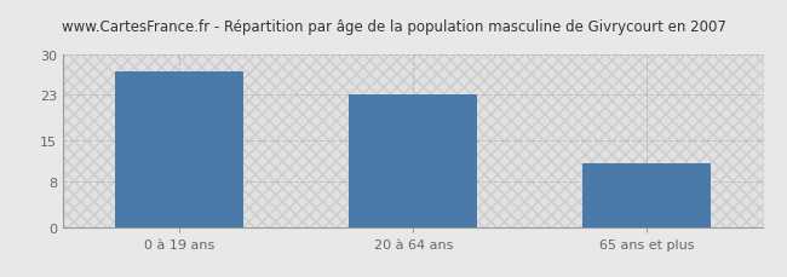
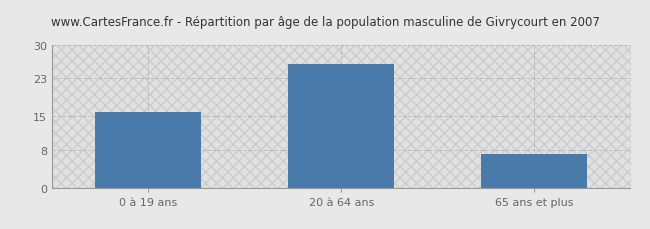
0 à 19 ans: 27 -> 16
20 à 64 ans: 23 -> 26
65 ans et plus: 11 -> 7
